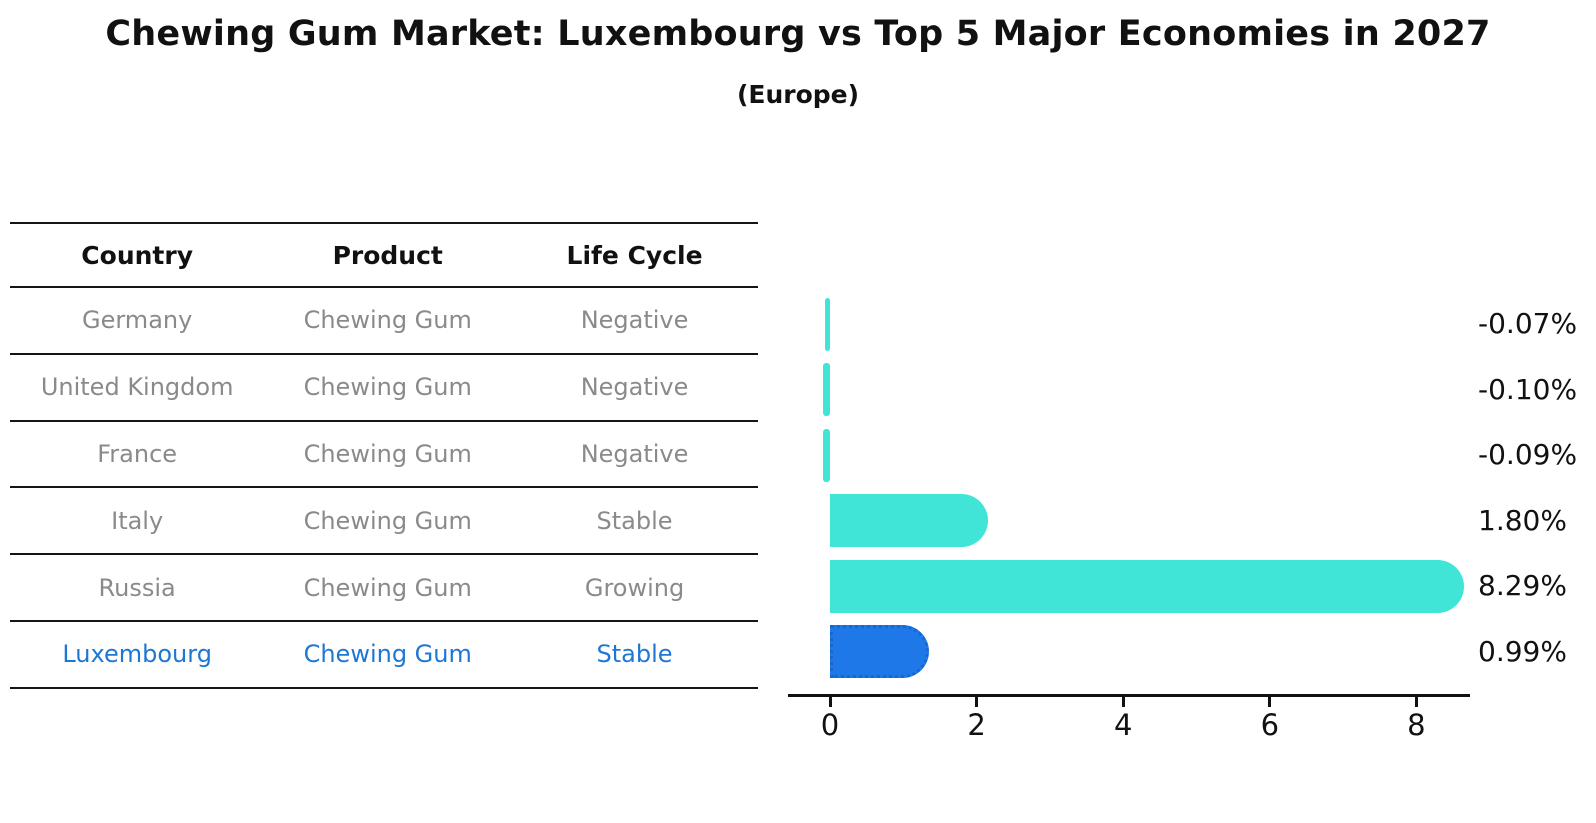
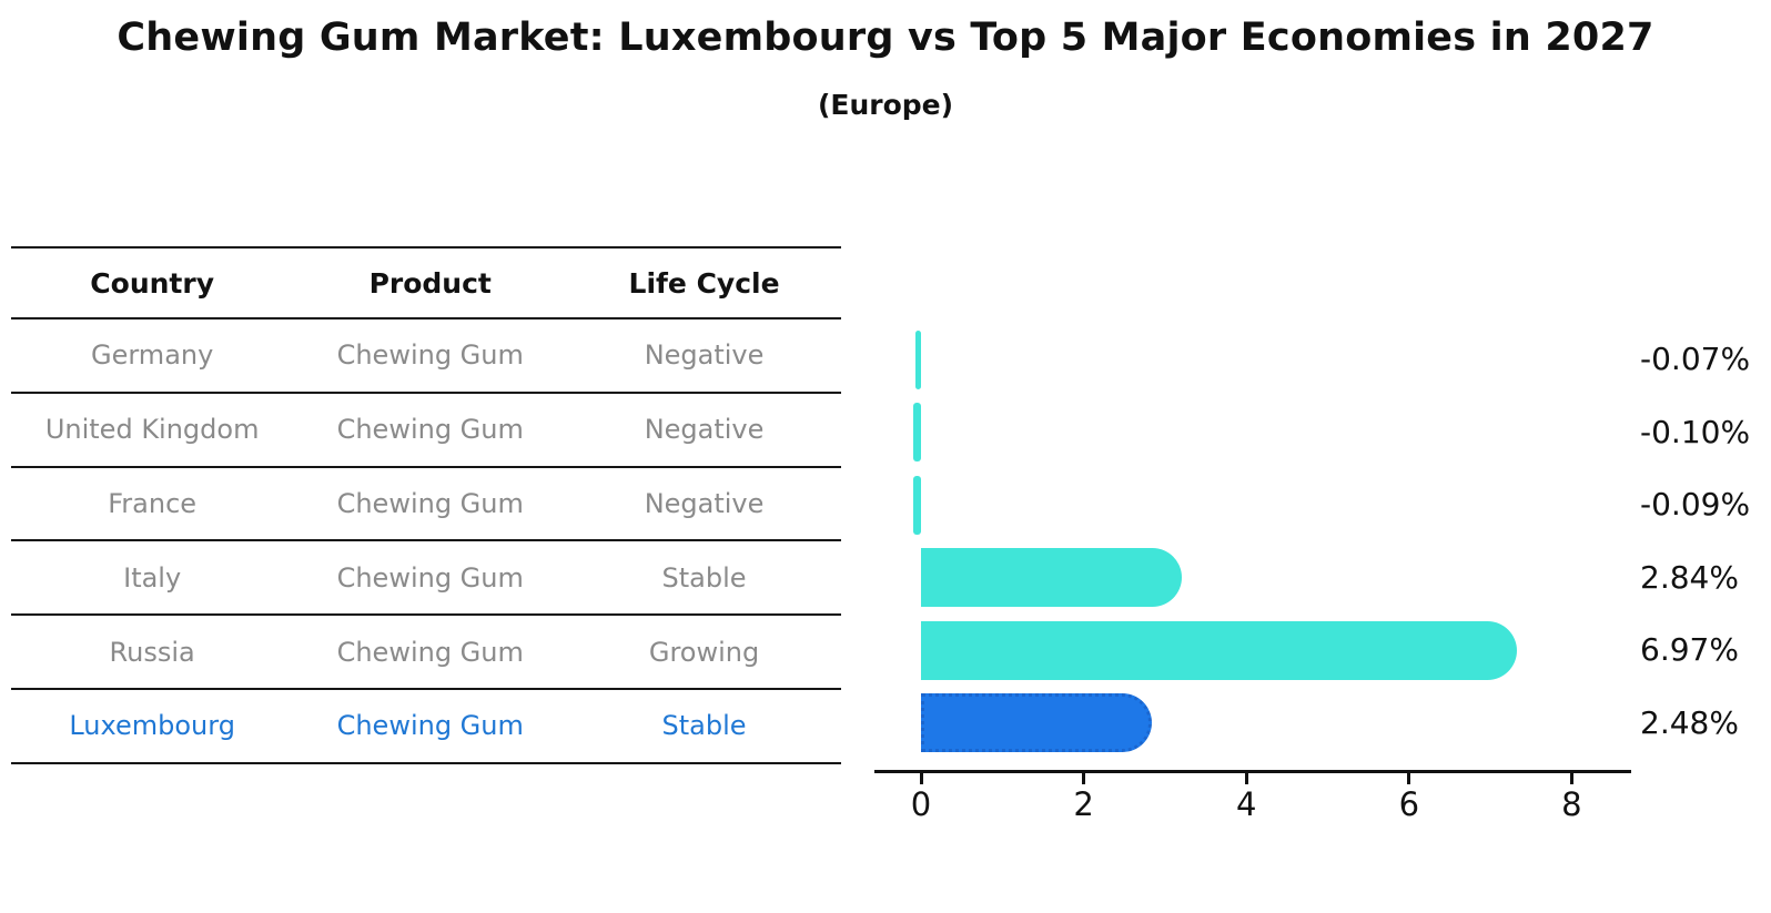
Italy: 1.80% -> 2.84%
Russia: 8.29% -> 6.97%
Luxembourg: 0.99% -> 2.48%
